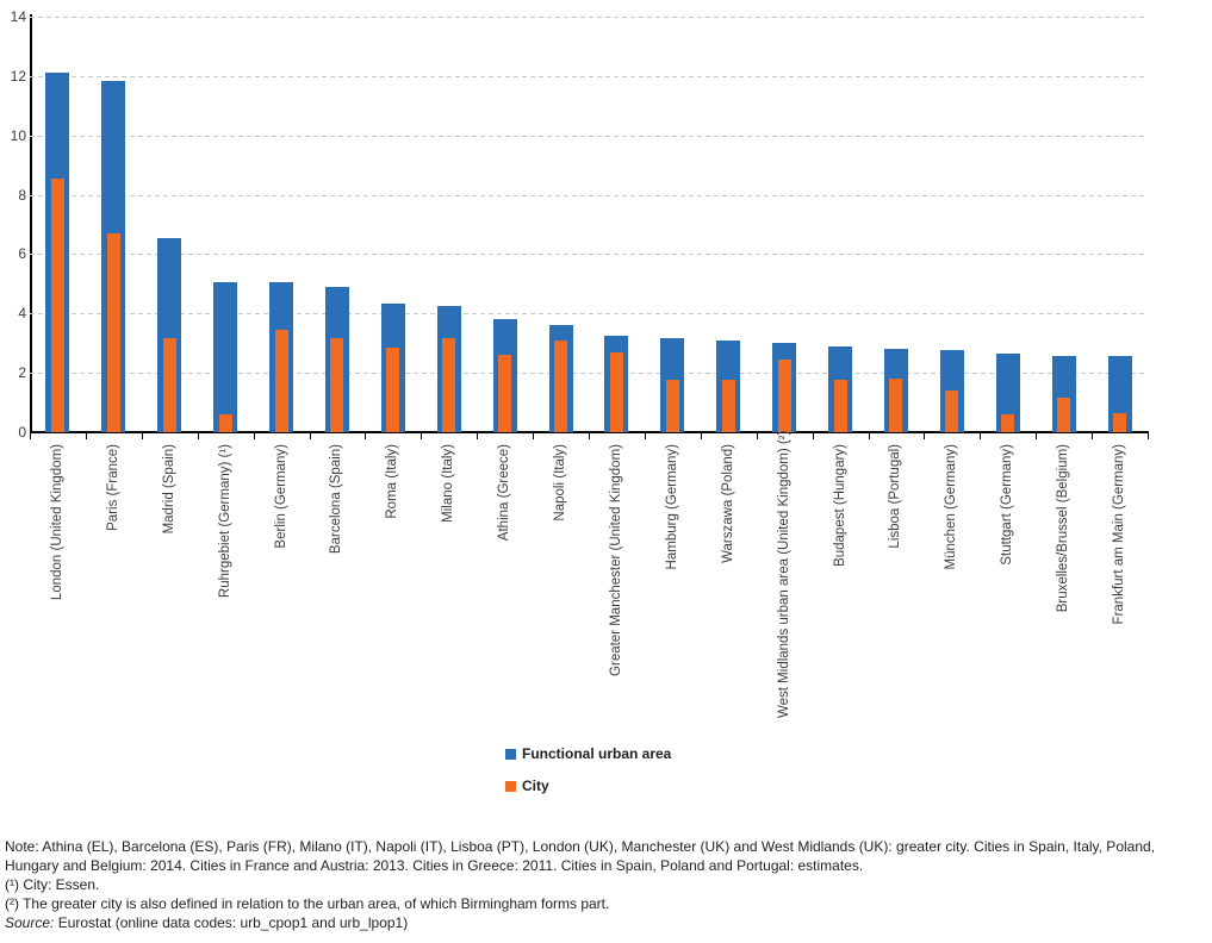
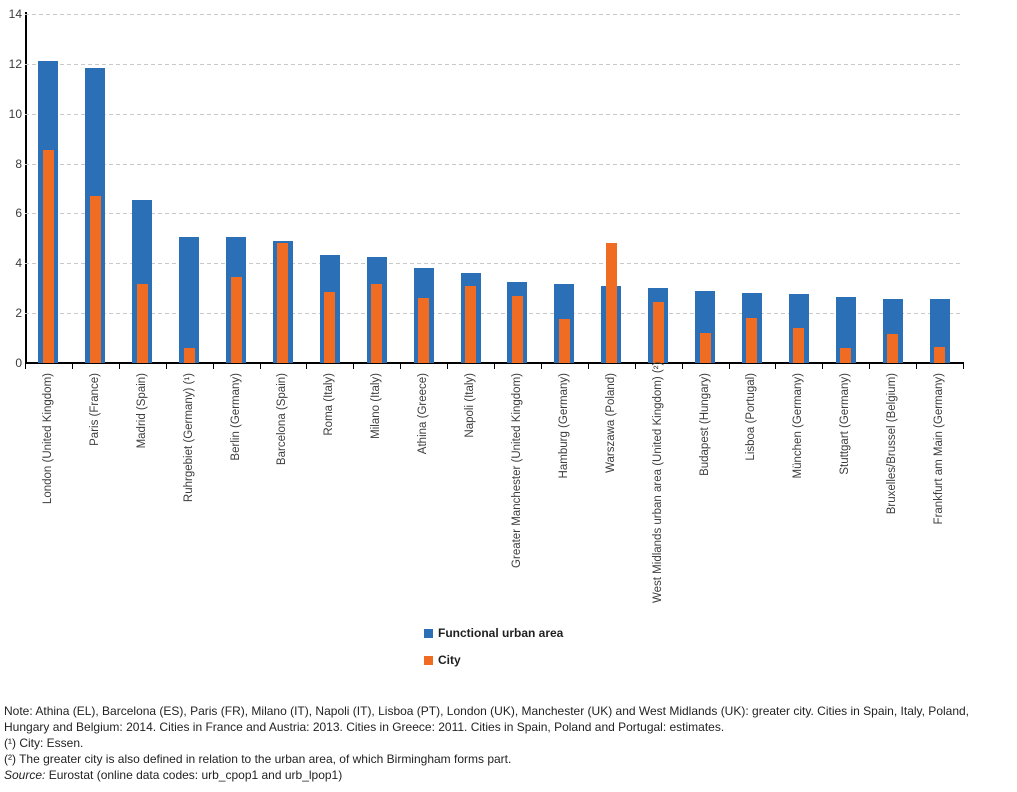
City/Barcelona (Spain): 3.1 -> 4.8
City/Warszawa (Poland): 1.8 -> 4.8
City/Budapest (Hungary): 1.8 -> 1.2
